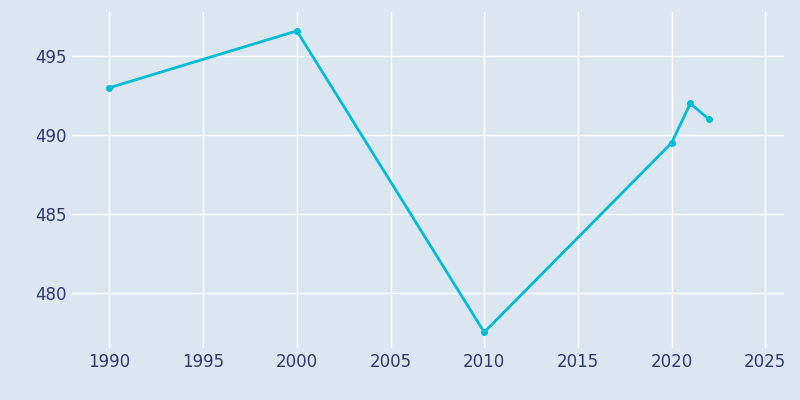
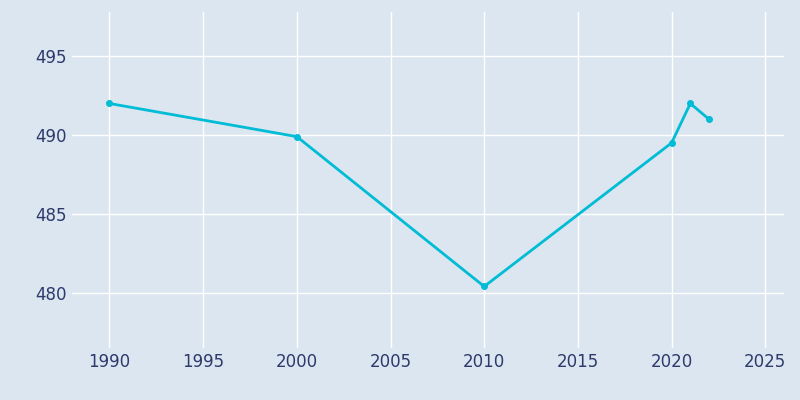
1990: 493.0 -> 492.0
2000: 496.6 -> 489.9
2010: 477.5 -> 480.4
